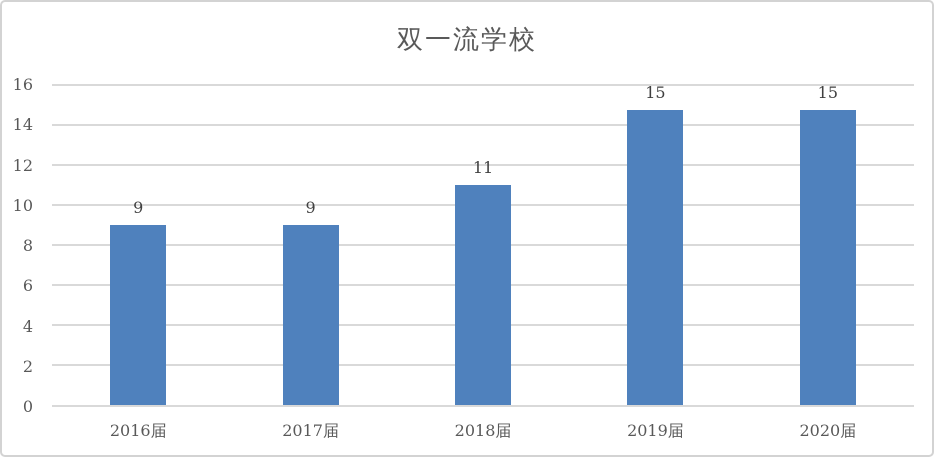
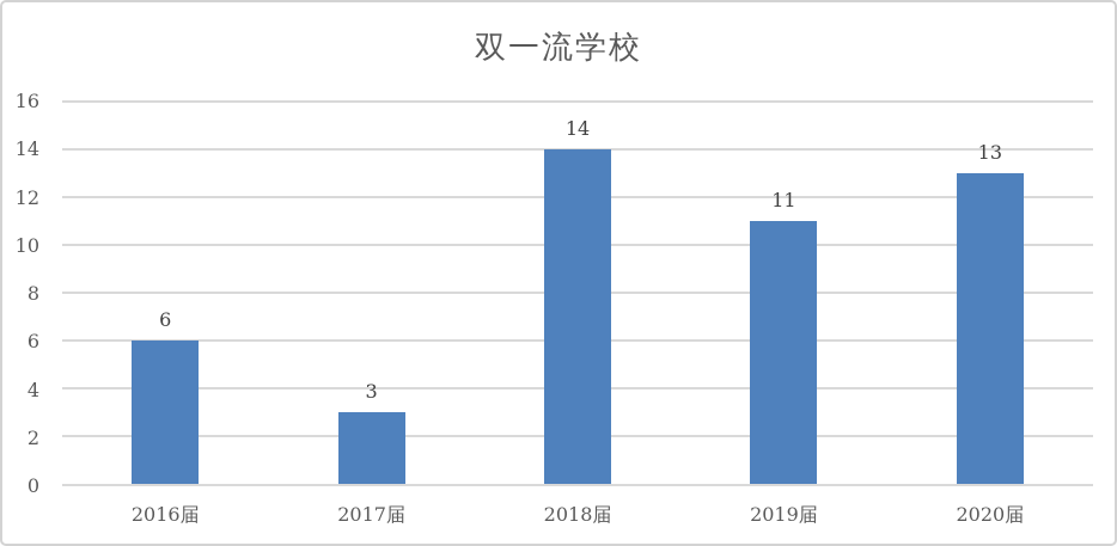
2016届: 9 -> 6
2017届: 9 -> 3
2018届: 11 -> 14
2019届: 15 -> 11
2020届: 15 -> 13
